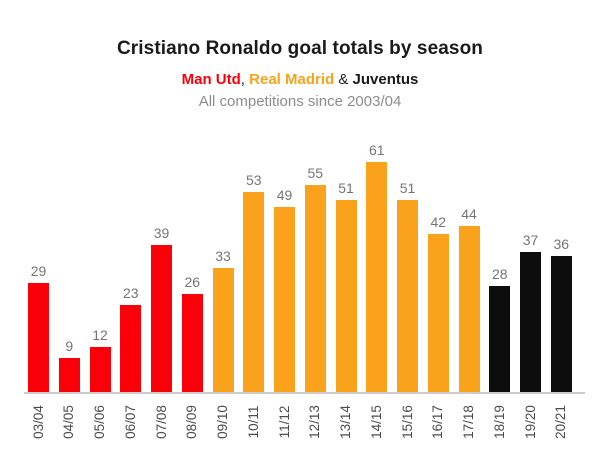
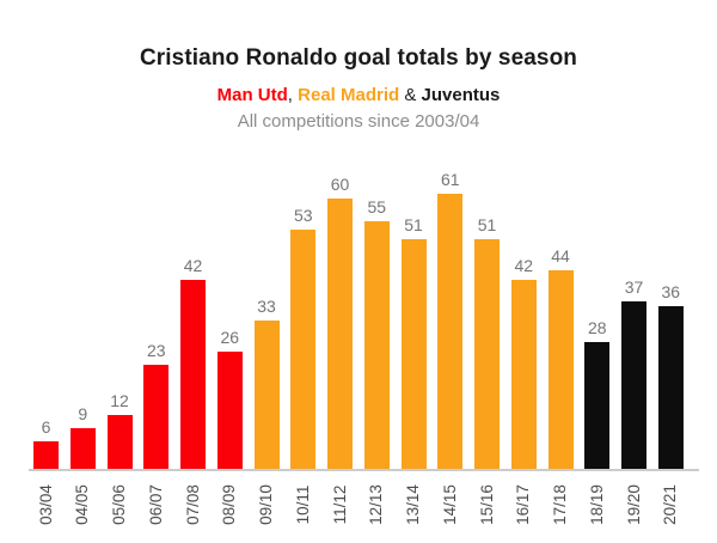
03/04: 29 -> 6
07/08: 39 -> 42
11/12: 49 -> 60
